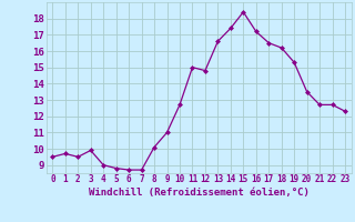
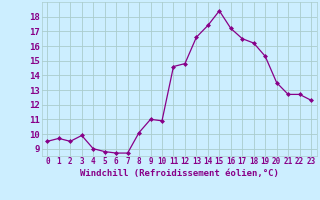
10: 12.7 -> 10.9
11: 15.0 -> 14.6
